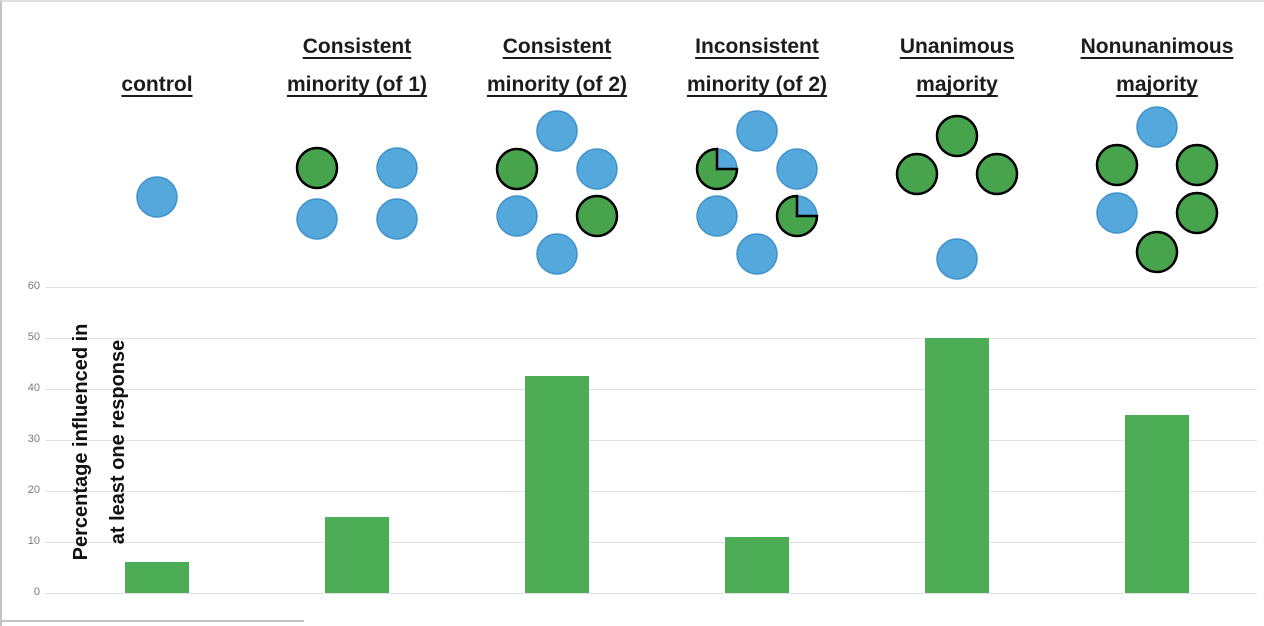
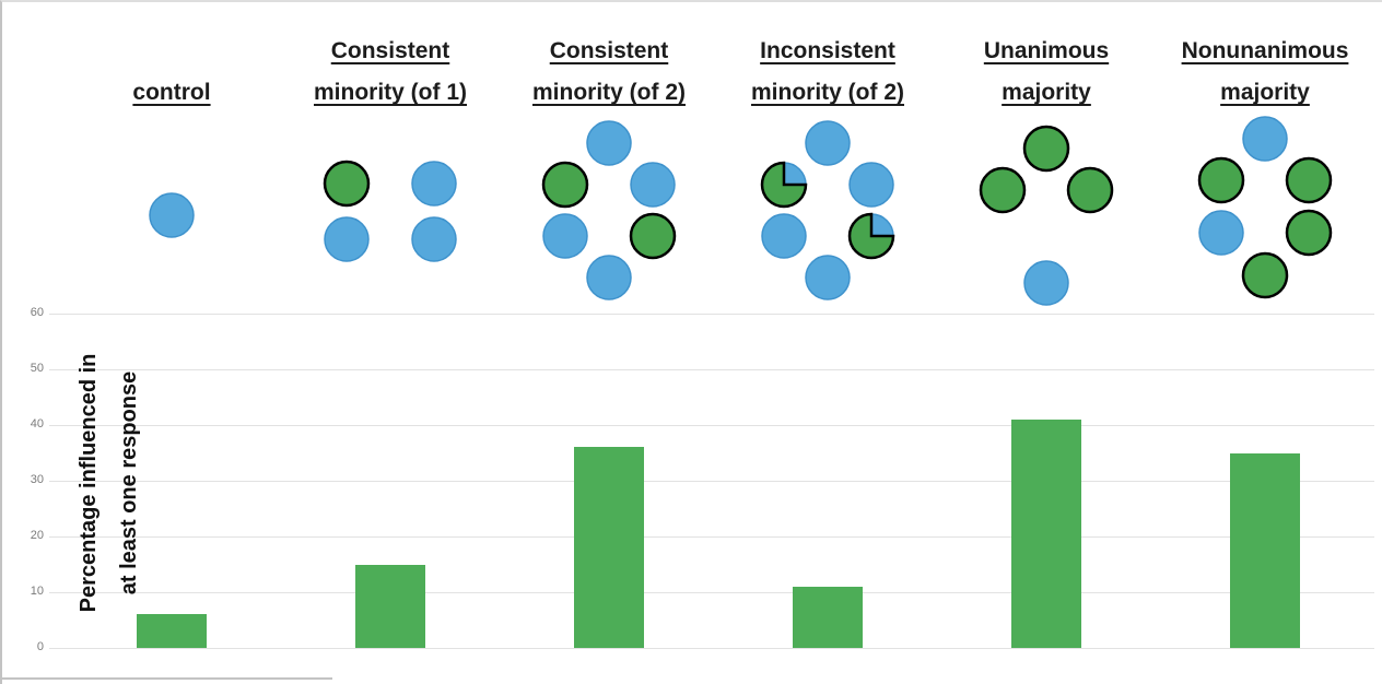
Consistent minority (of 2): 42 -> 36
Unanimous majority: 50 -> 41
